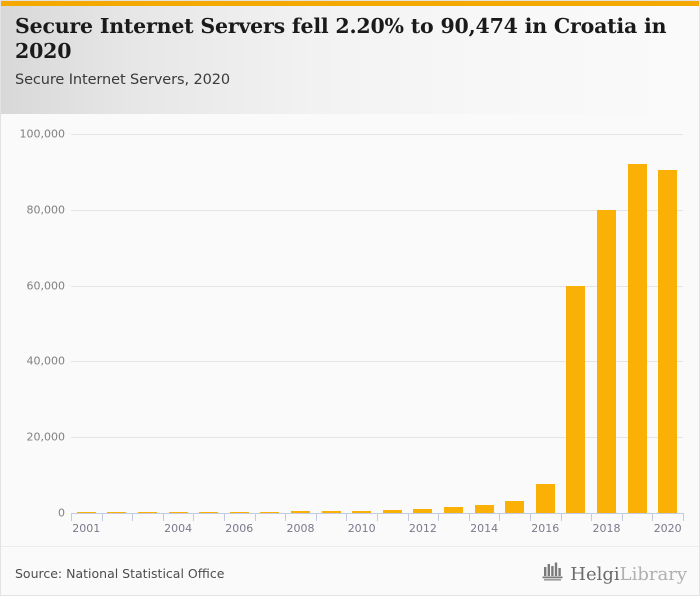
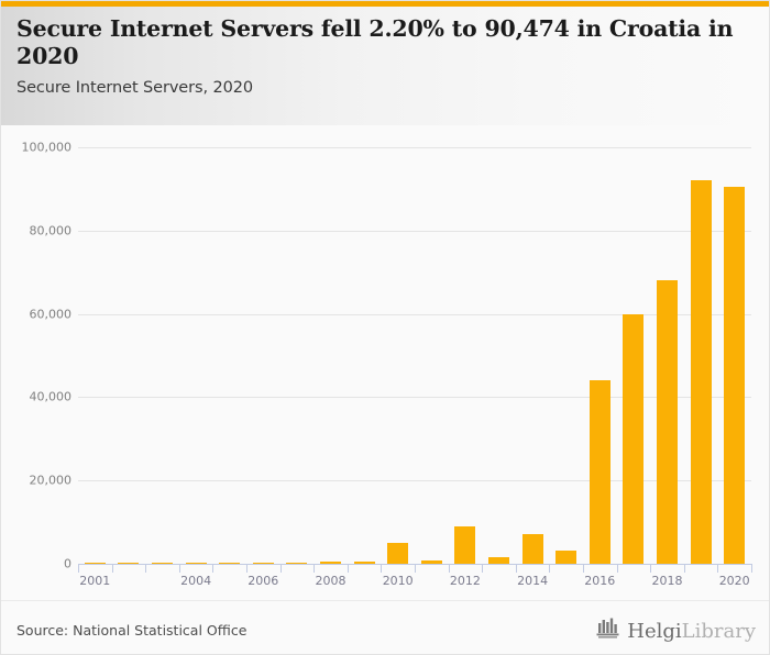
2010: 1000 -> 5000
2012: 1000 -> 9000
2014: 2000 -> 7000
2016: 8000 -> 44000
2018: 80000 -> 68000
